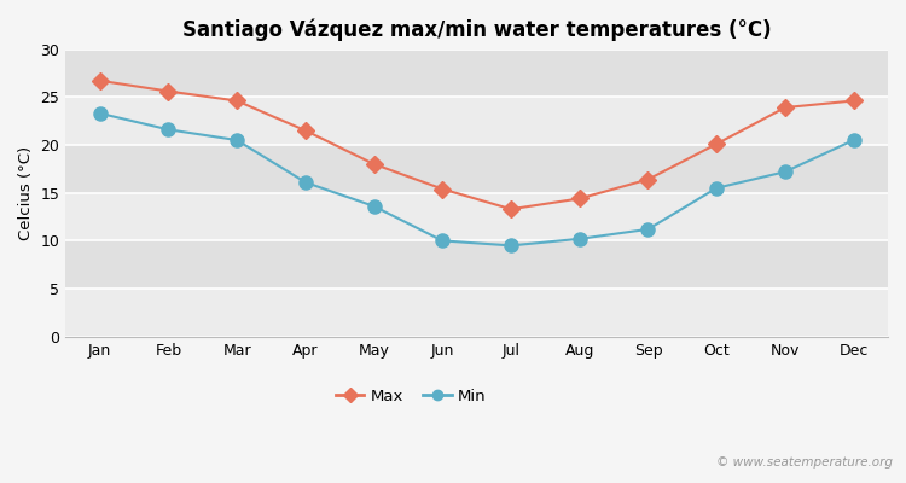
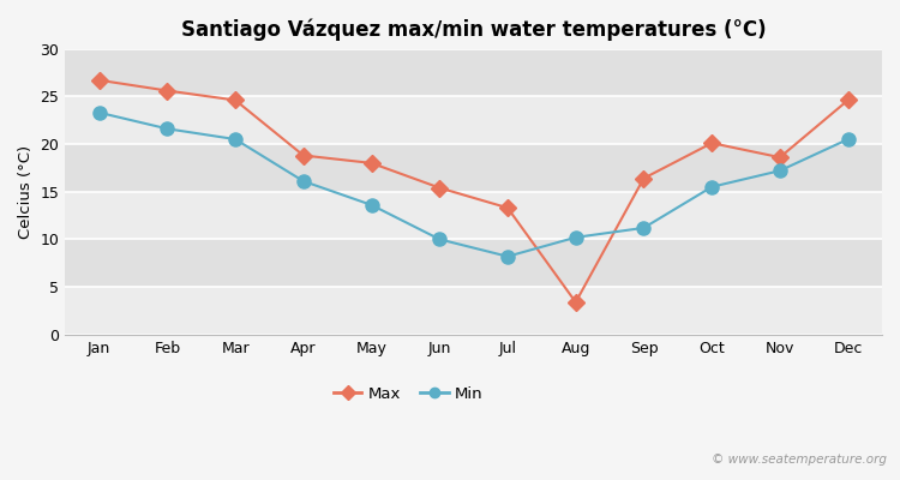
Max/Apr: 21.5 -> 18.8
Min/Jul: 9.5 -> 8.2
Max/Aug: 14.4 -> 3.4
Max/Nov: 23.9 -> 18.6
